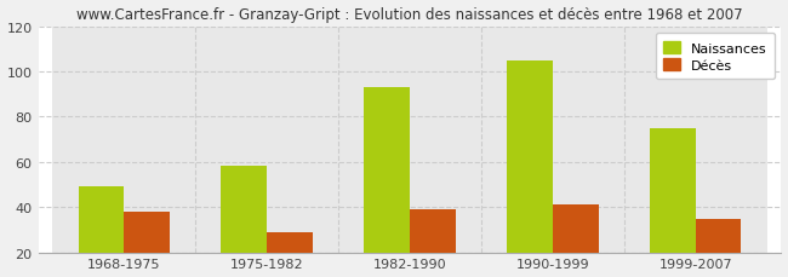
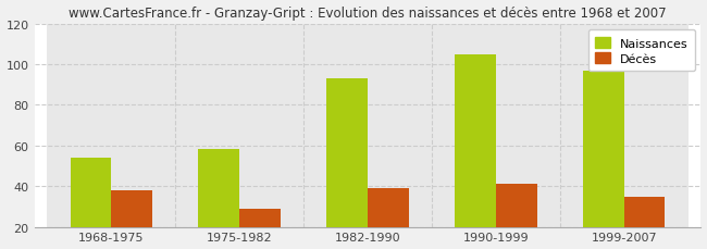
Naissances/1968-1975: 49 -> 54
Naissances/1999-2007: 75 -> 97
